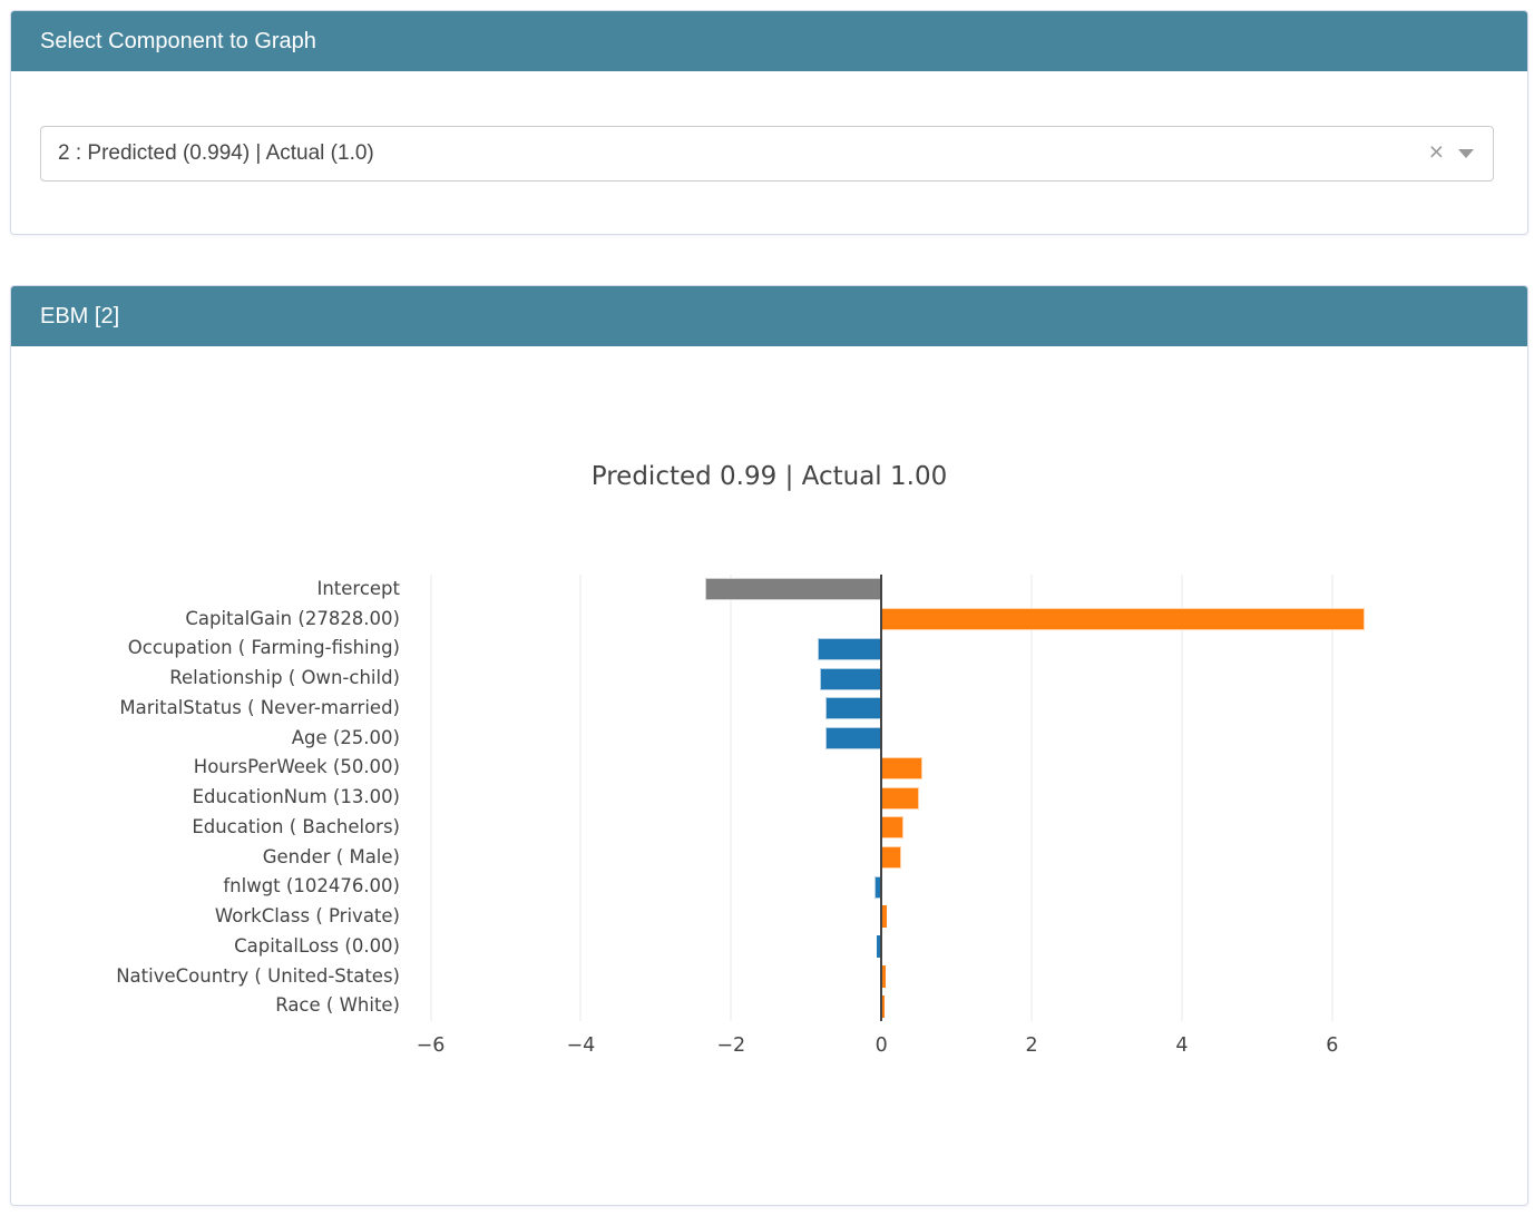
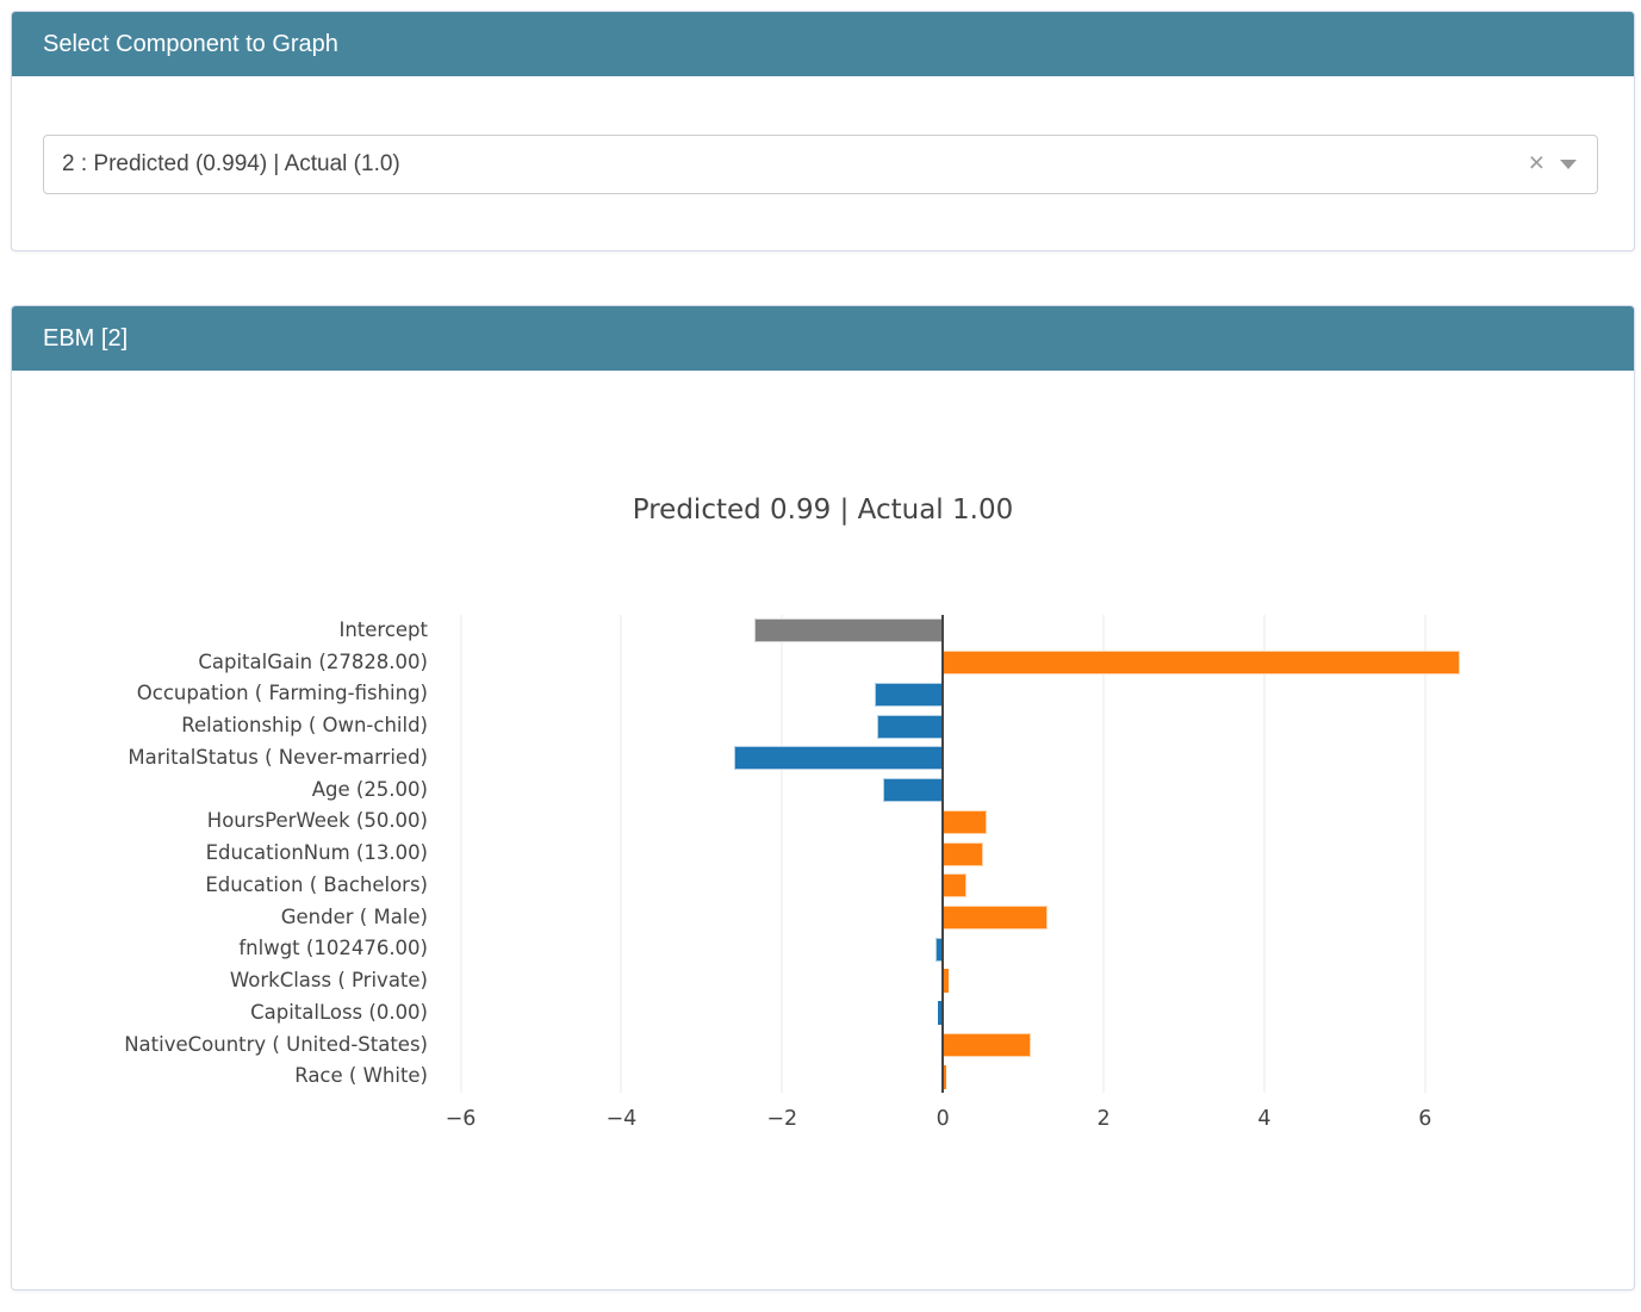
MaritalStatus ( Never-married): -0.8 -> -2.6
Gender ( Male): 0.3 -> 1.3
NativeCountry ( United-States): 0.1 -> 1.1
